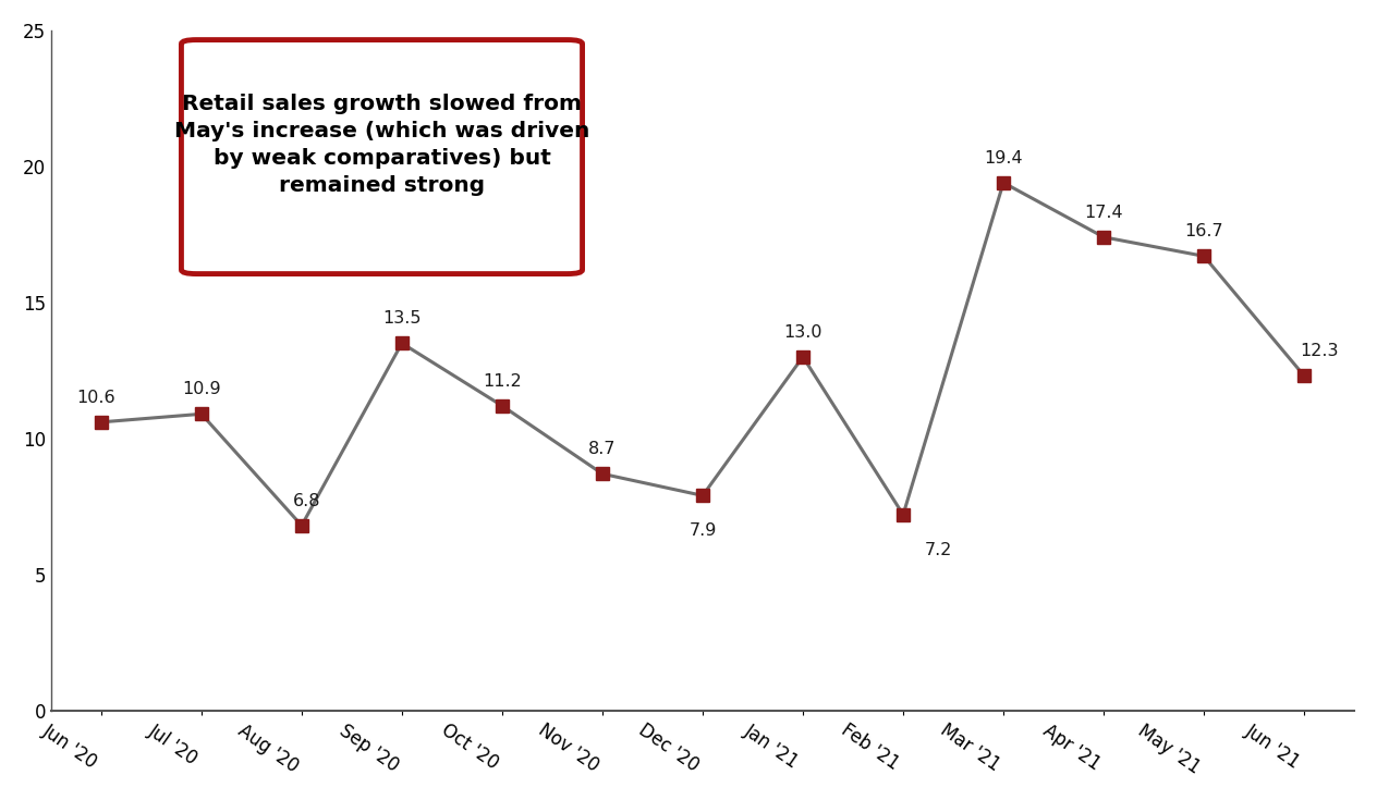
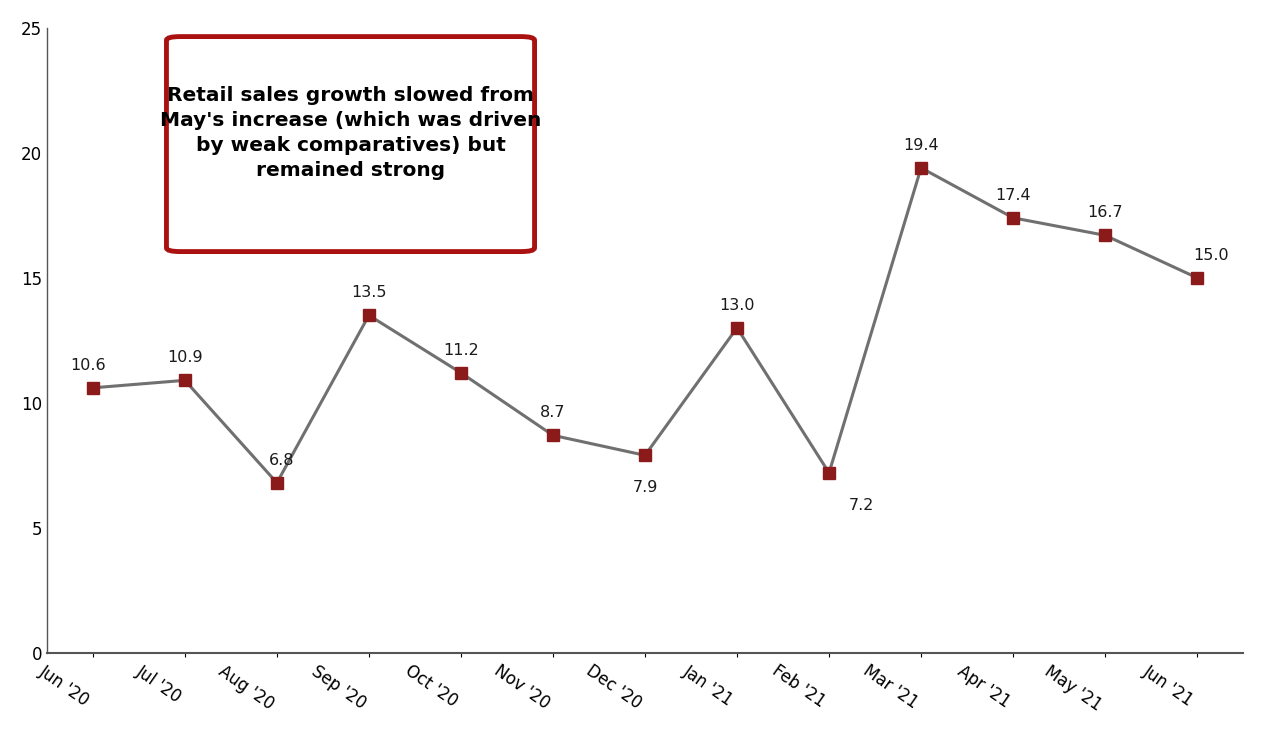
Jun '21: 12.3 -> 15.0
